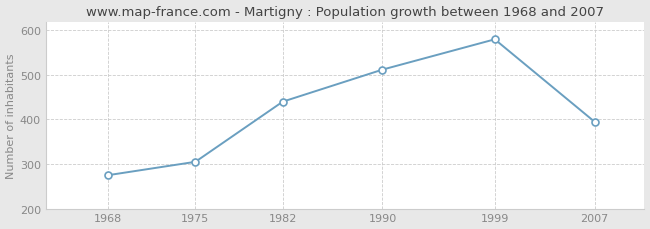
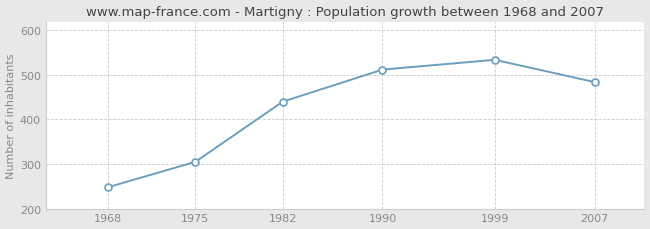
1968: 275 -> 248
1999: 580 -> 534
2007: 395 -> 484
